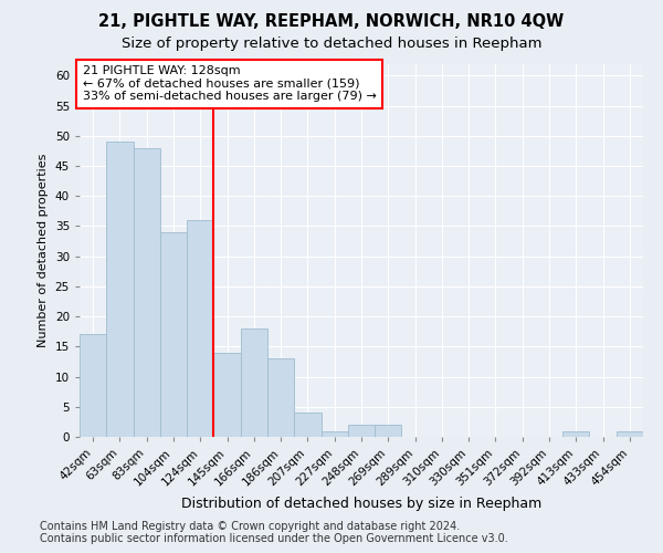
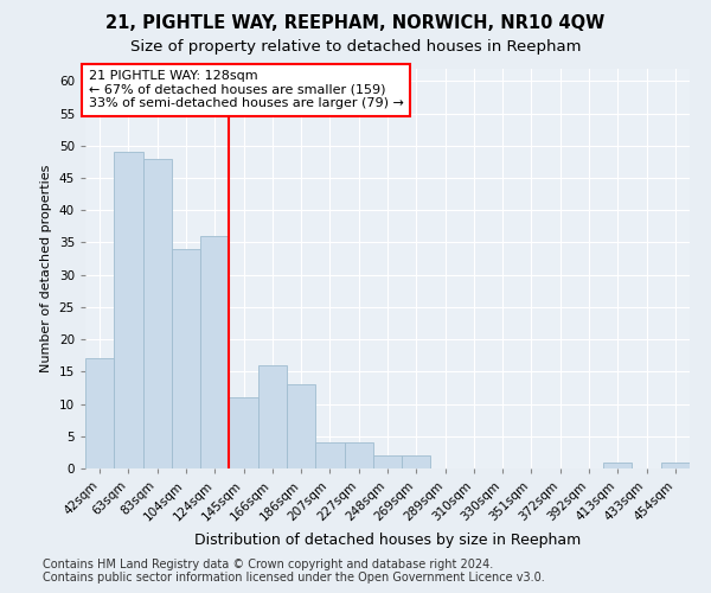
145sqm: 14 -> 11
166sqm: 18 -> 16
227sqm: 1 -> 4
